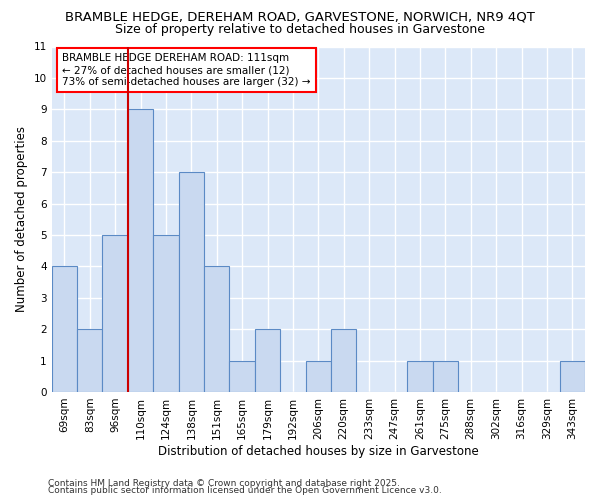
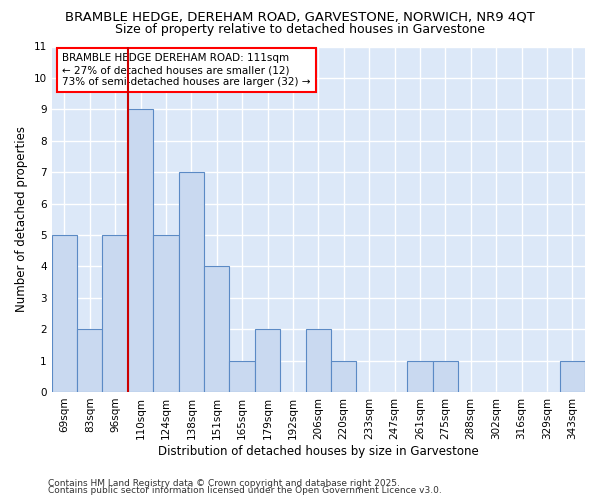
69sqm: 4 -> 5
206sqm: 1 -> 2
220sqm: 2 -> 1
